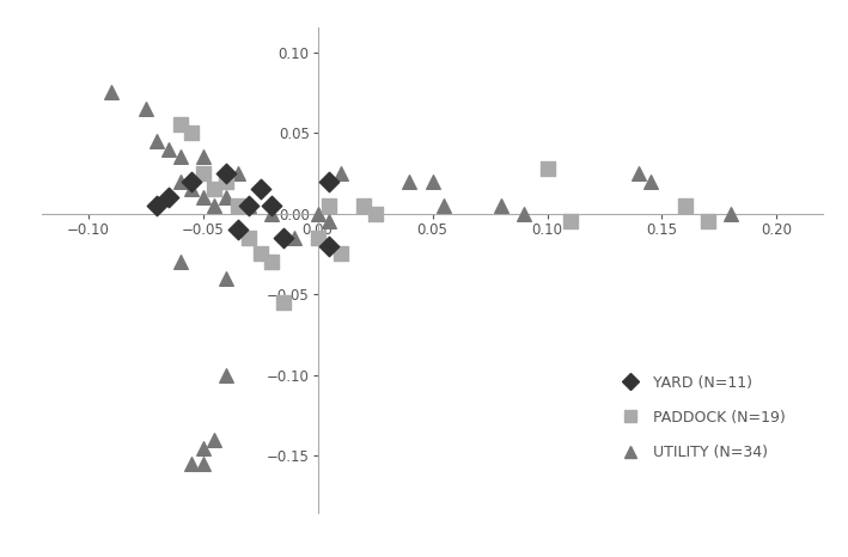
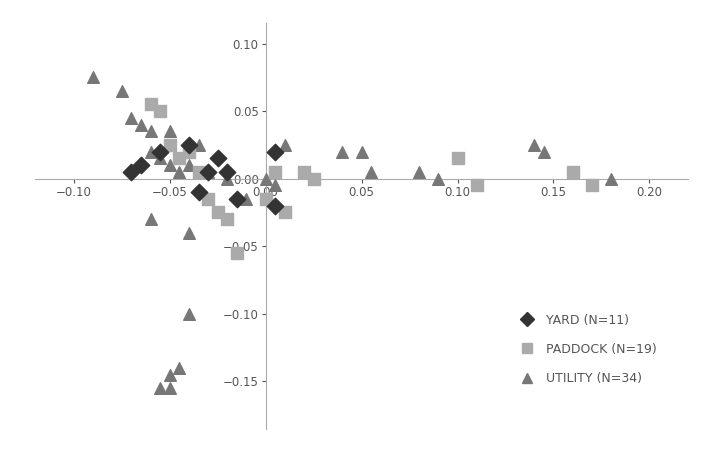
PADDOCK (N=19)/0.10: 0.028 -> 0.015
